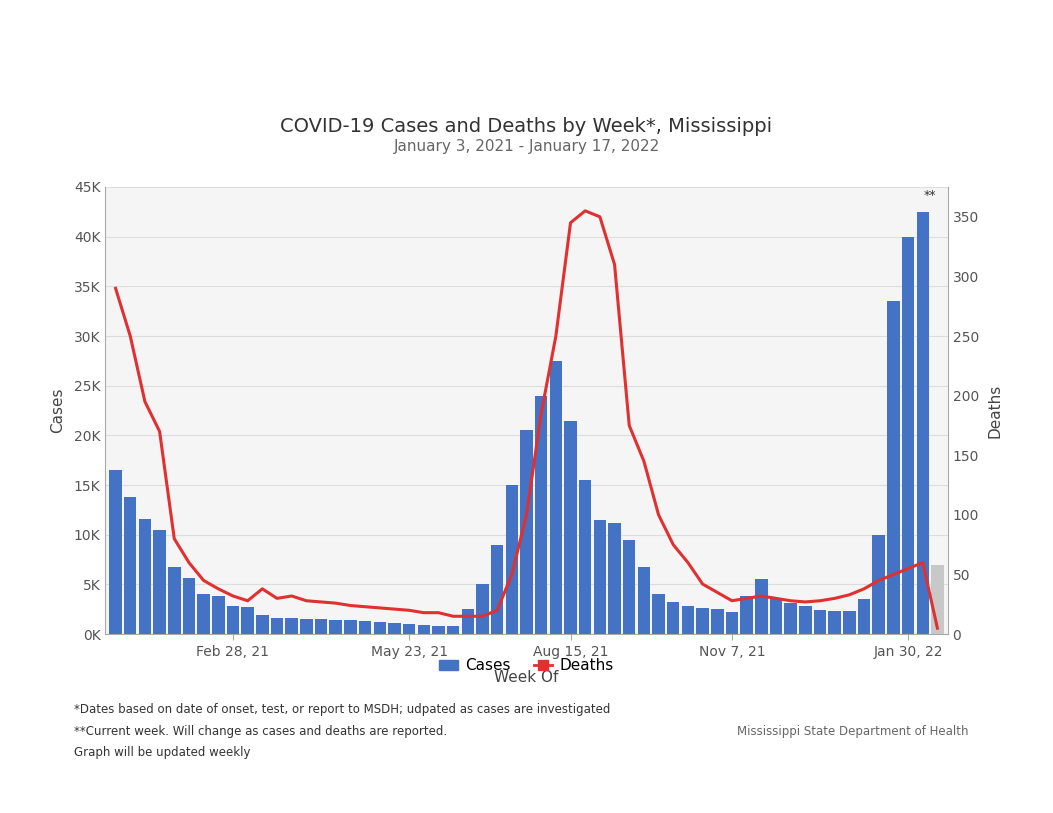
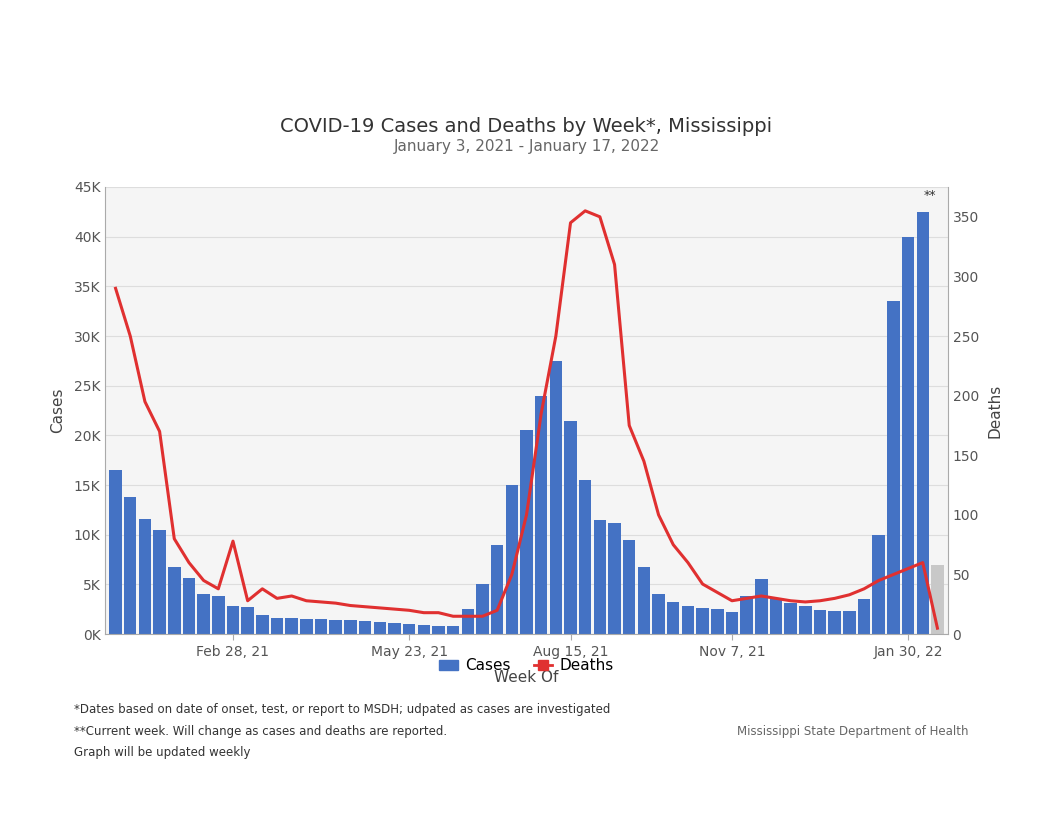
Deaths/Feb 28, 21: 32 -> 78
